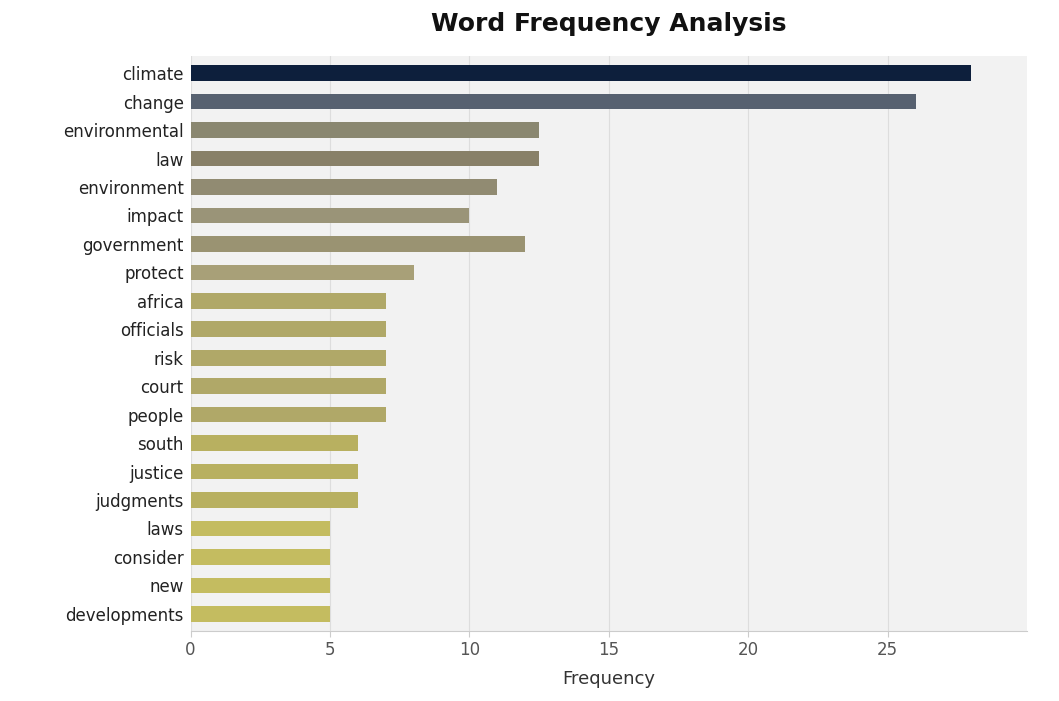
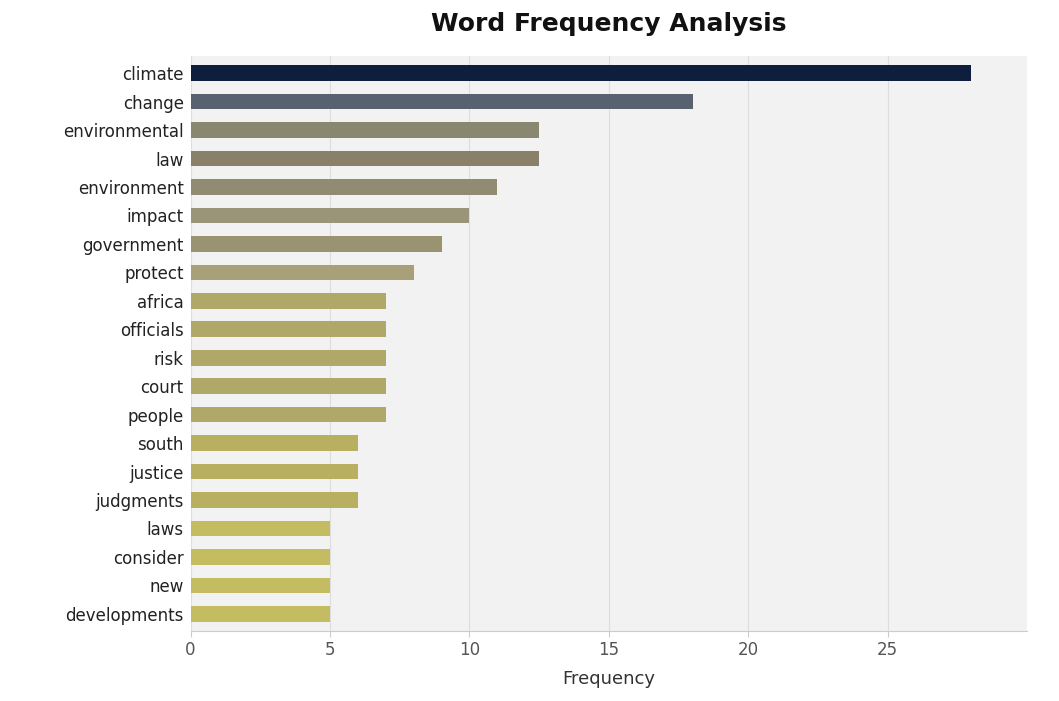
change: 26.0 -> 18.0
government: 12.0 -> 9.0
